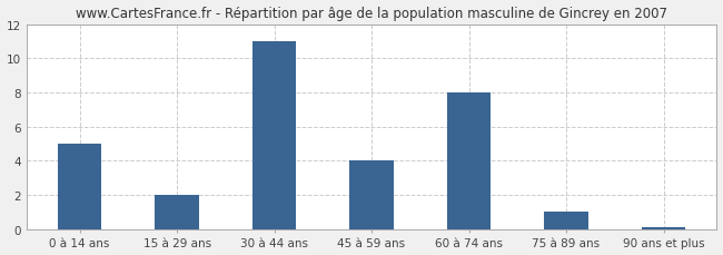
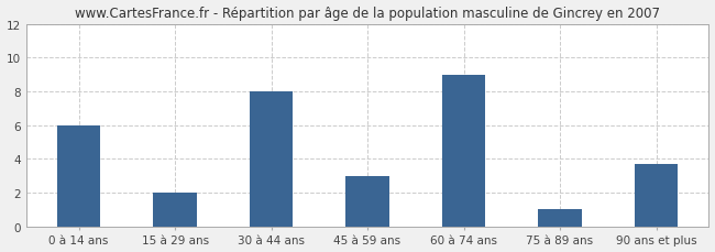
0 à 14 ans: 5.0 -> 6.0
30 à 44 ans: 11.0 -> 8.0
45 à 59 ans: 4.0 -> 3.0
60 à 74 ans: 8.0 -> 9.0
90 ans et plus: 0.1 -> 3.7
